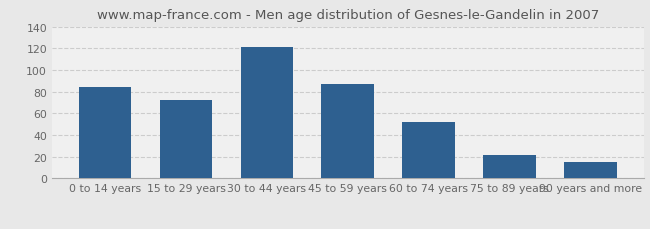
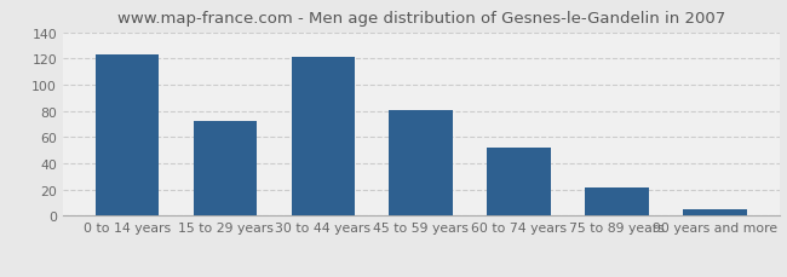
0 to 14 years: 84 -> 123
45 to 59 years: 87 -> 81
90 years and more: 15 -> 5
